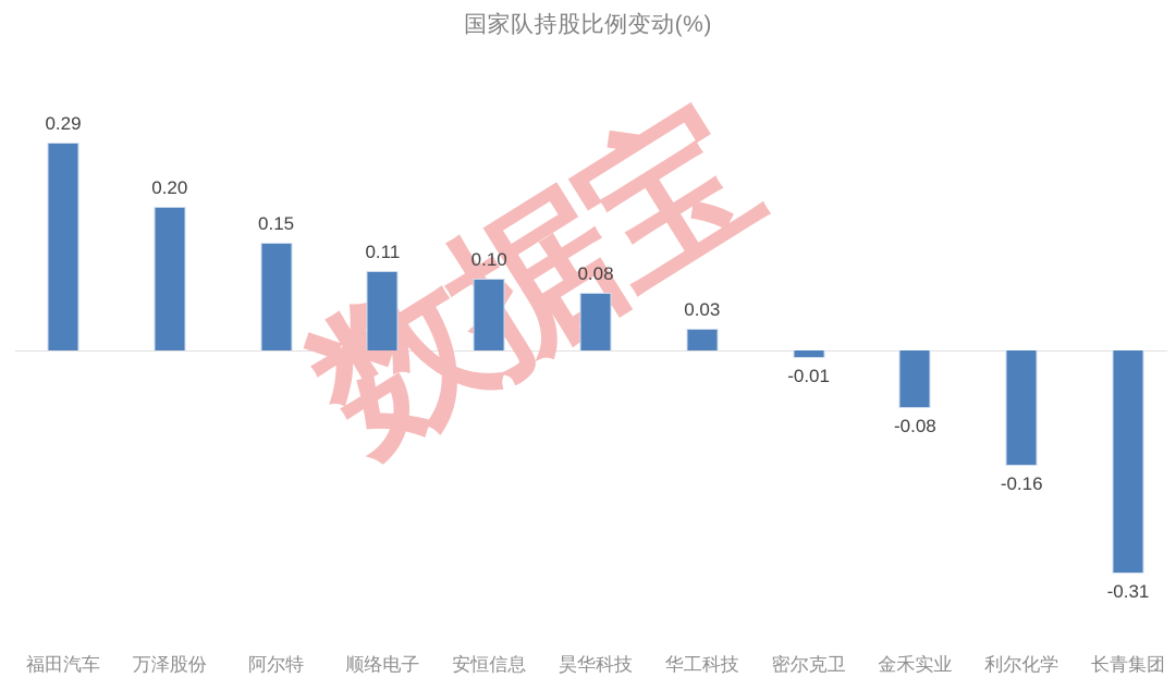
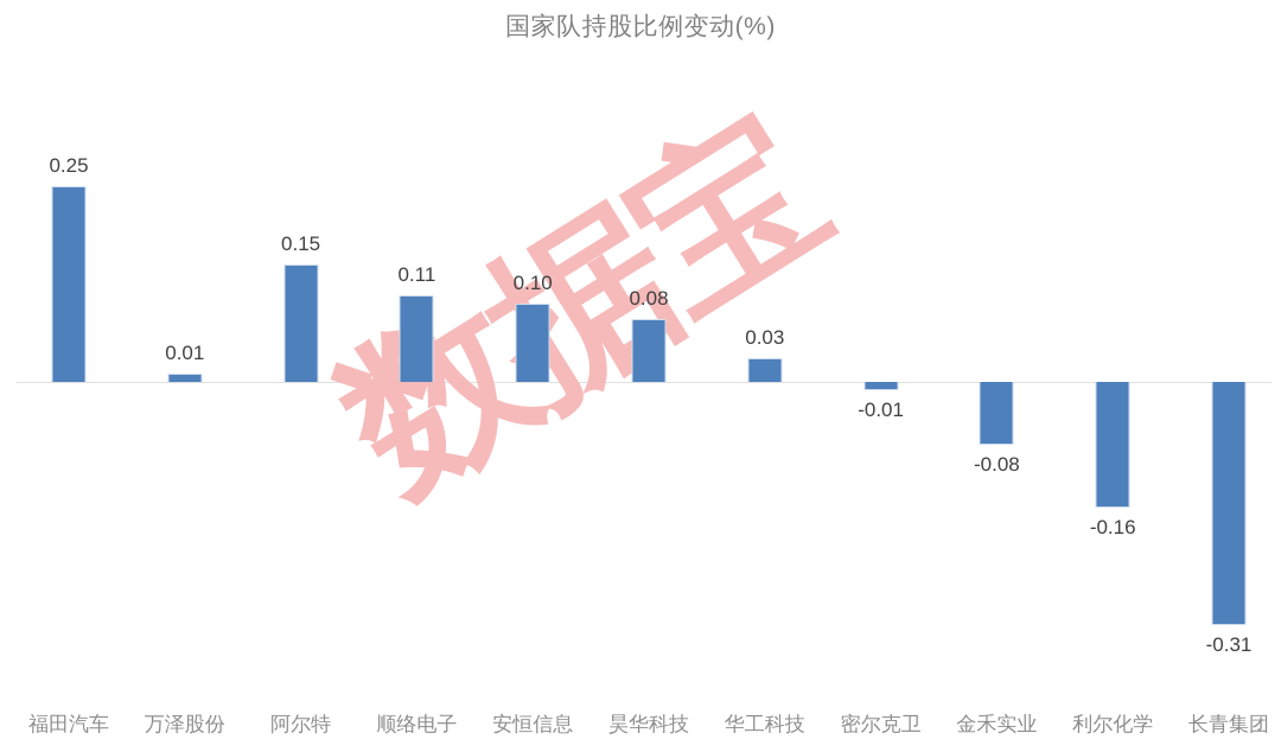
福田汽车: 0.29 -> 0.25
万泽股份: 0.20 -> 0.01
